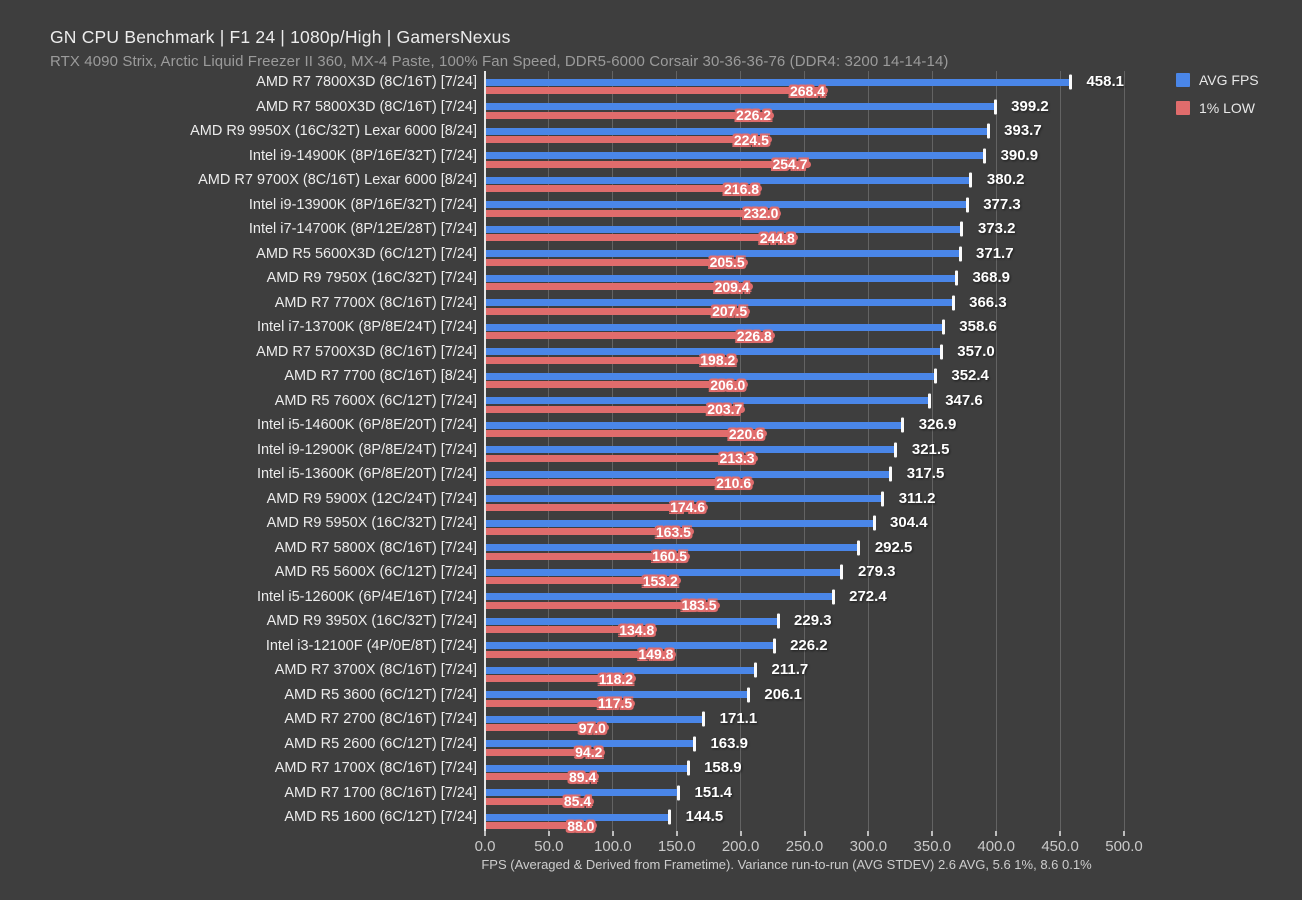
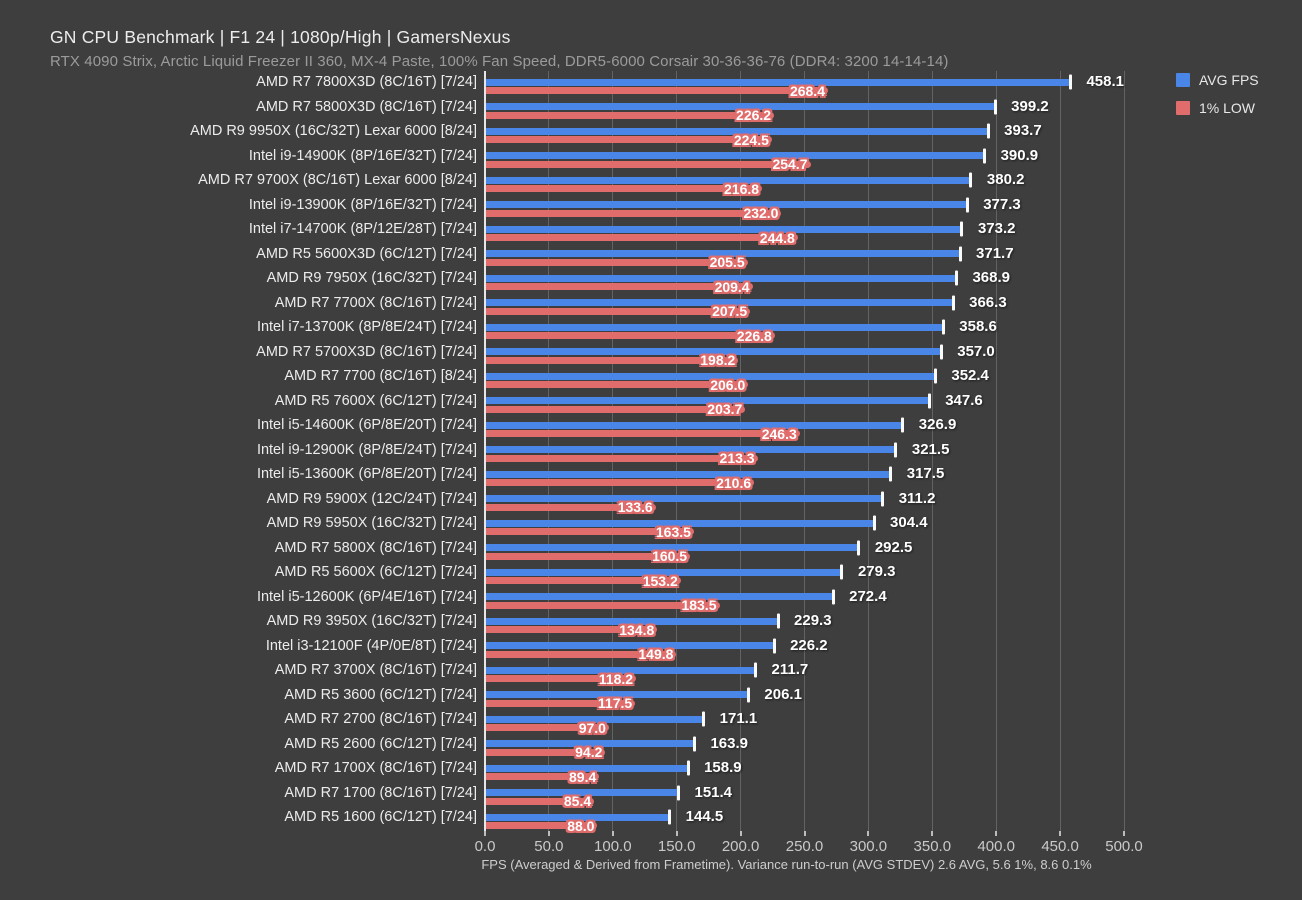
1% LOW/Intel i5-14600K (6P/8E/20T) [7/24]: 220.6 -> 246.3
1% LOW/AMD R9 5900X (12C/24T) [7/24]: 174.6 -> 133.6
